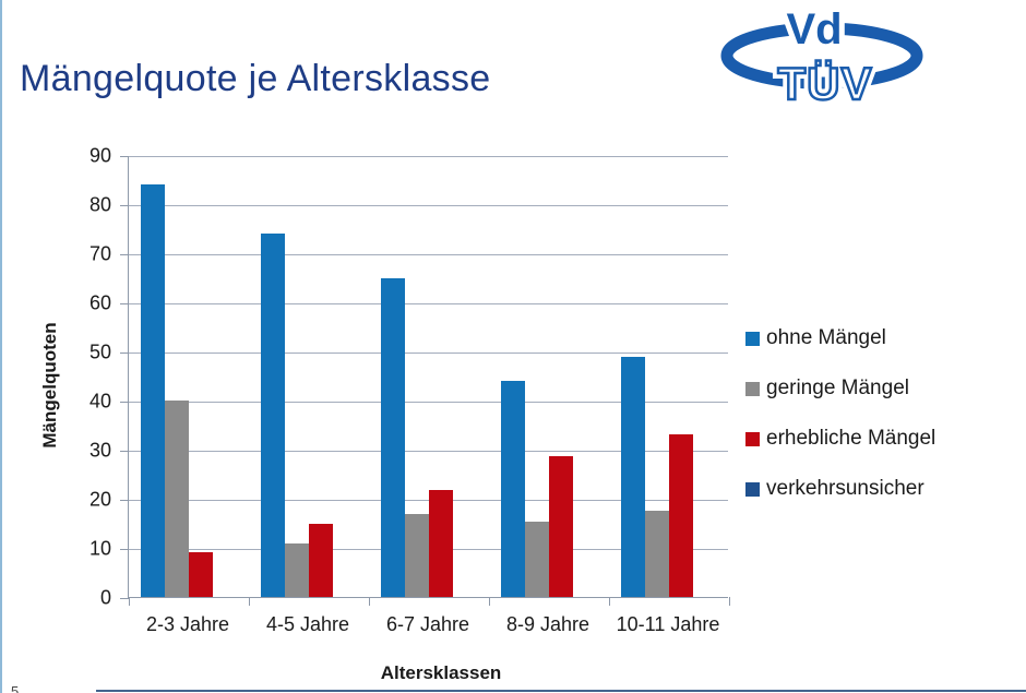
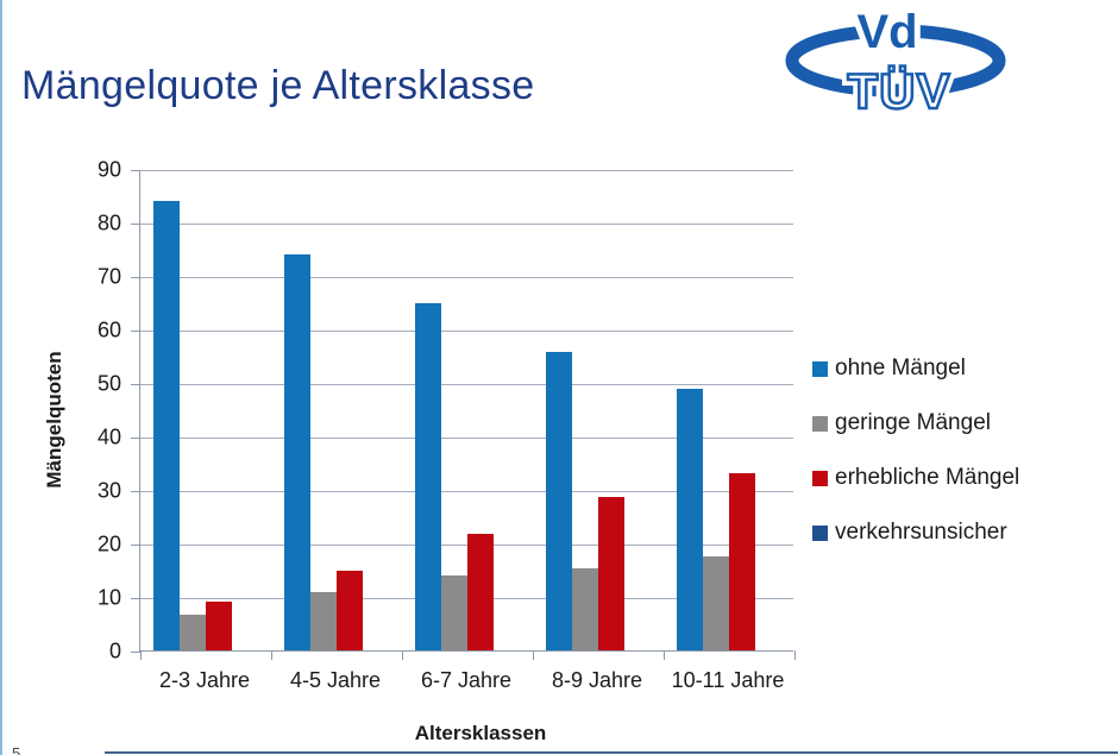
geringe Mängel/2-3 Jahre: 40 -> 7
geringe Mängel/6-7 Jahre: 17 -> 14
ohne Mängel/8-9 Jahre: 44 -> 56
